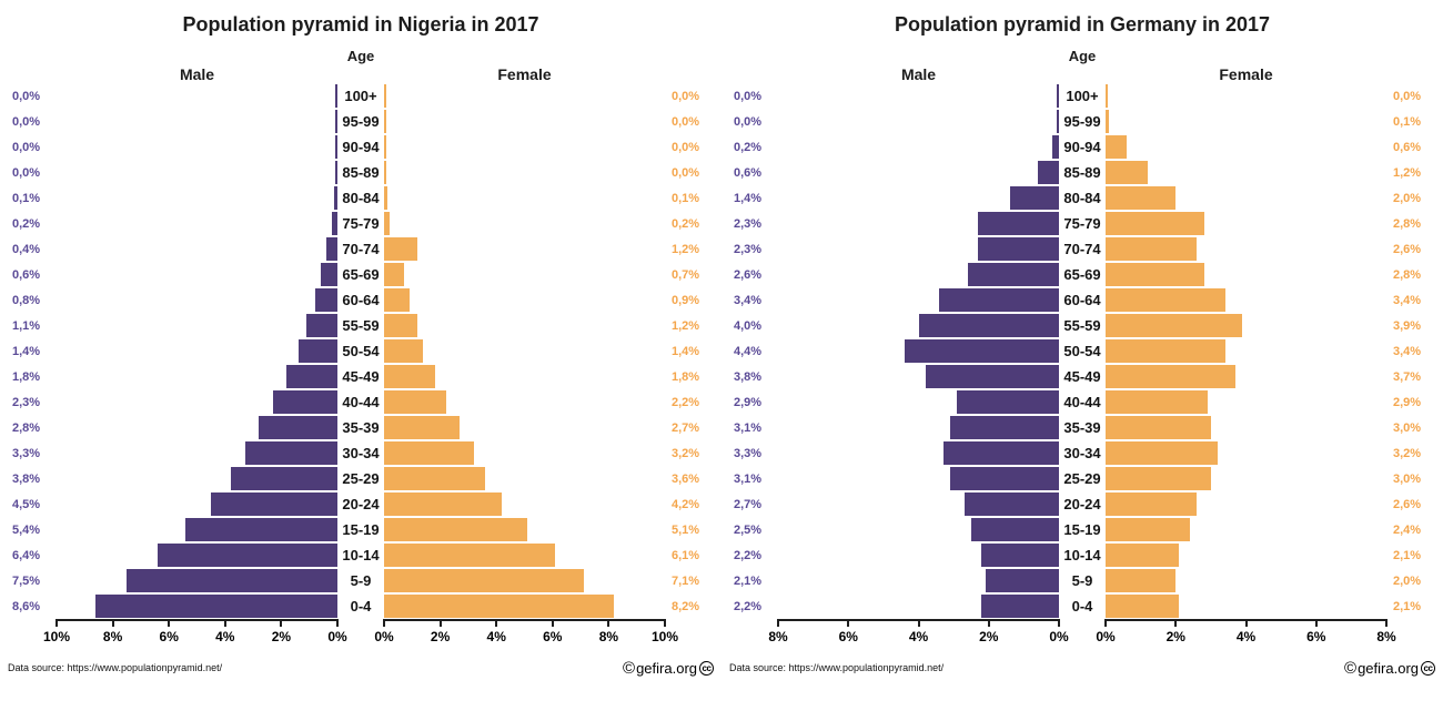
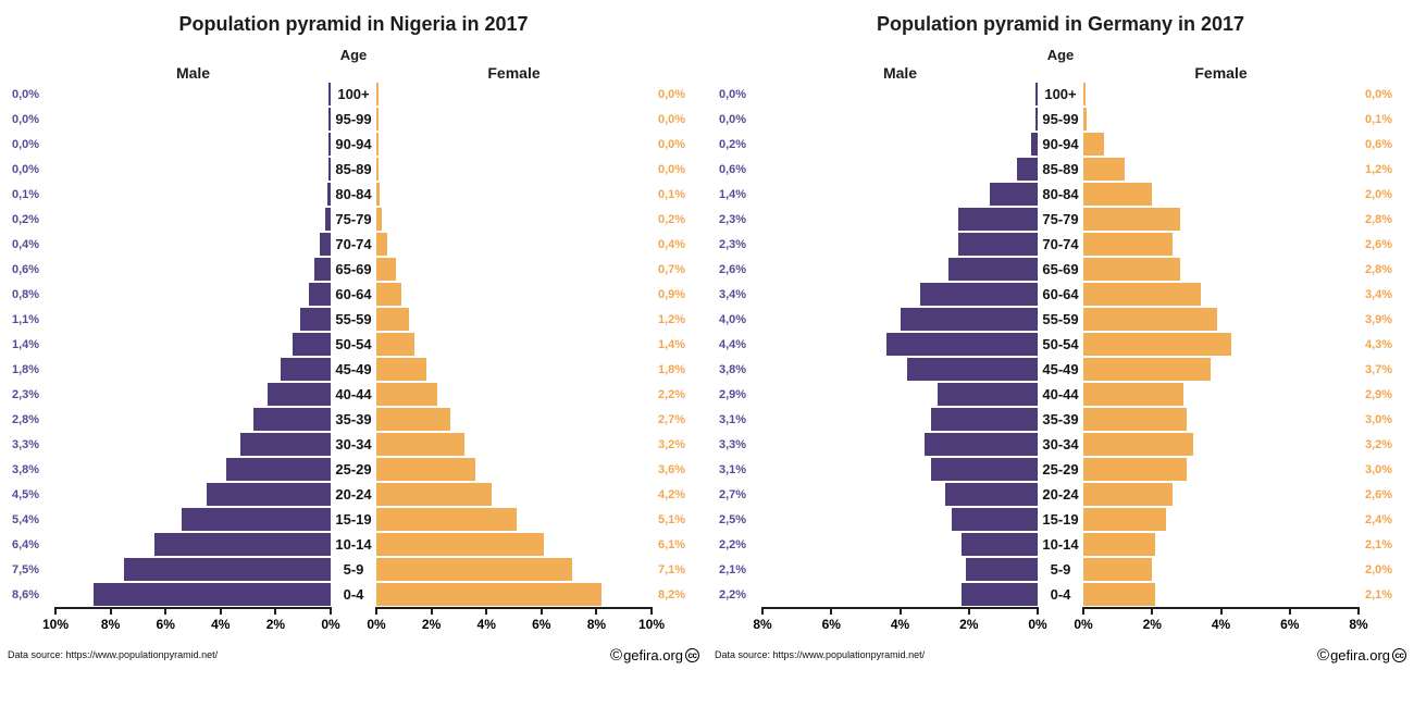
Population pyramid in Nigeria in 2017/Female/70-74: 1,2% -> 0,4%
Population pyramid in Germany in 2017/Female/50-54: 3,4% -> 4,3%
